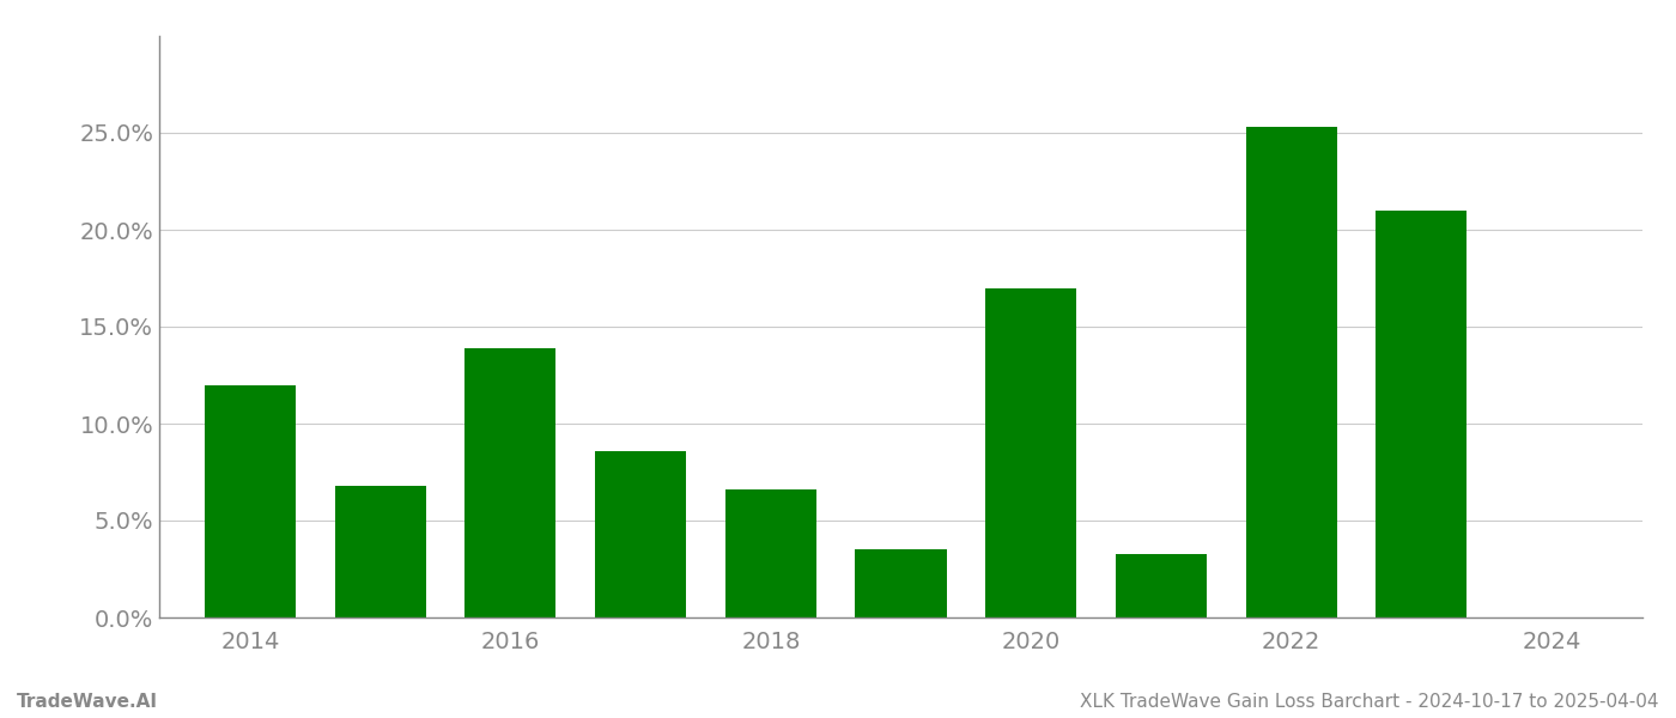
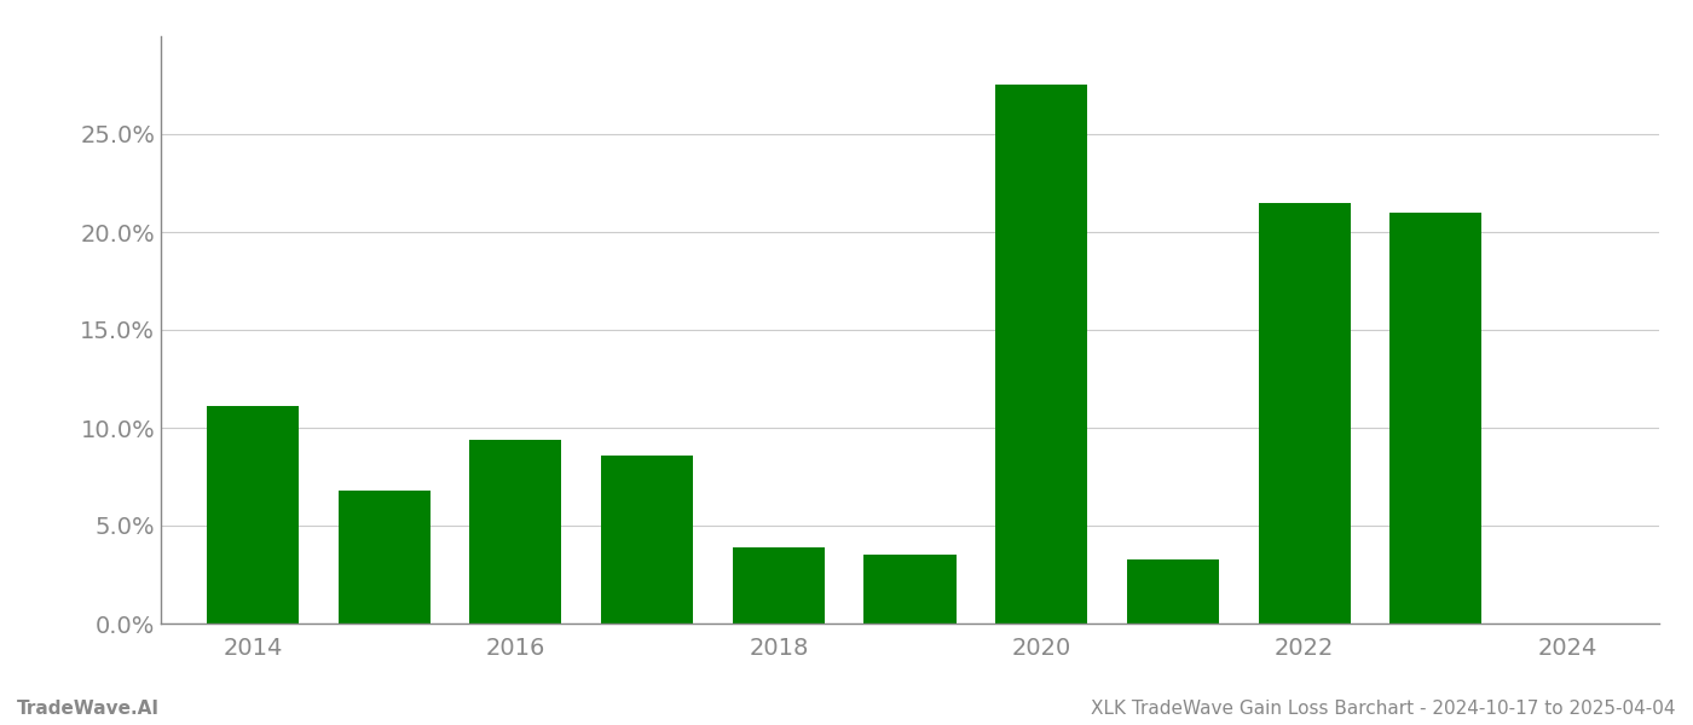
2014: 12.0% -> 11.1%
2016: 13.9% -> 9.4%
2018: 6.6% -> 3.9%
2020: 17.0% -> 27.5%
2022: 25.3% -> 21.5%
